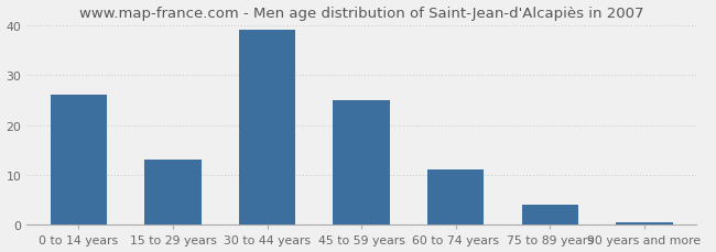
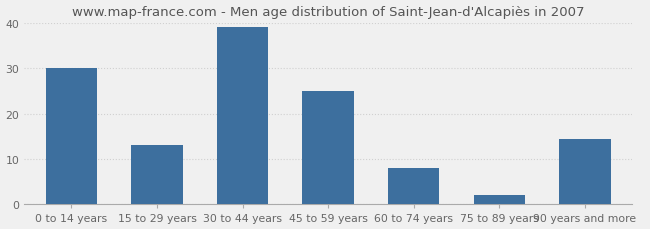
0 to 14 years: 26.0 -> 30.0
60 to 74 years: 11.0 -> 8.0
75 to 89 years: 4.0 -> 2.0
90 years and more: 0.5 -> 14.5
